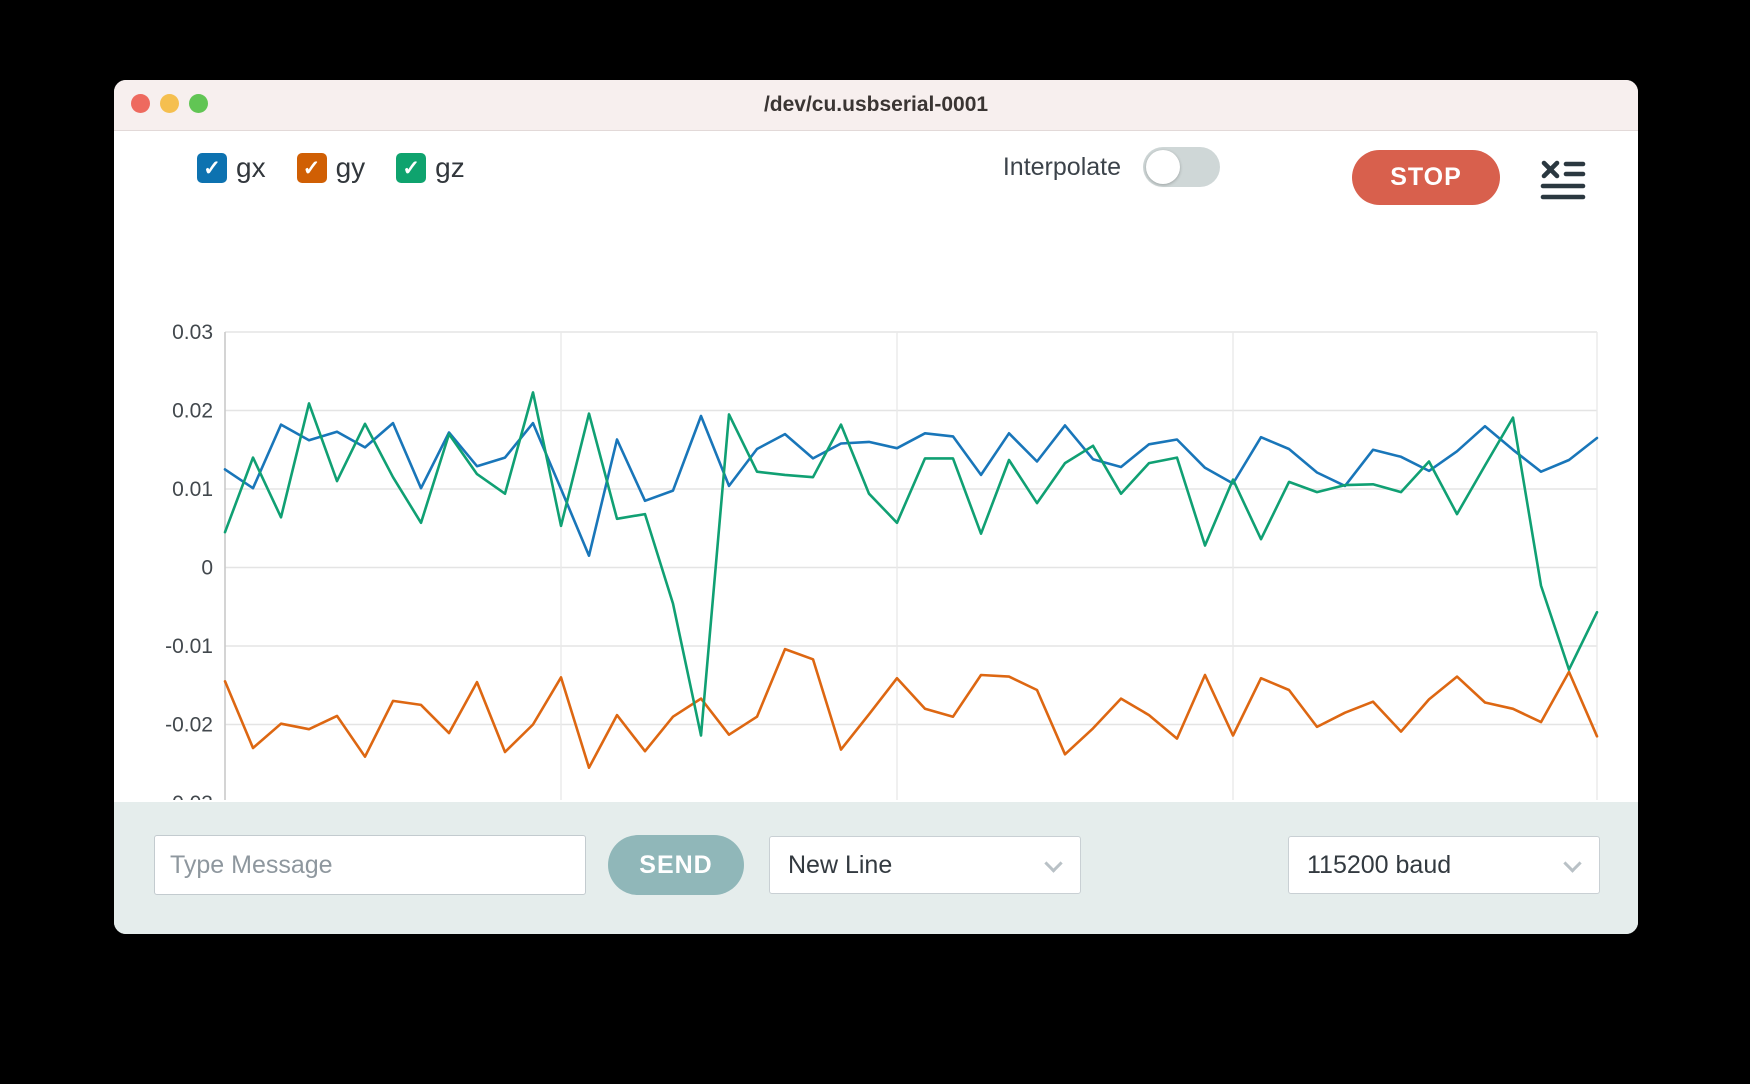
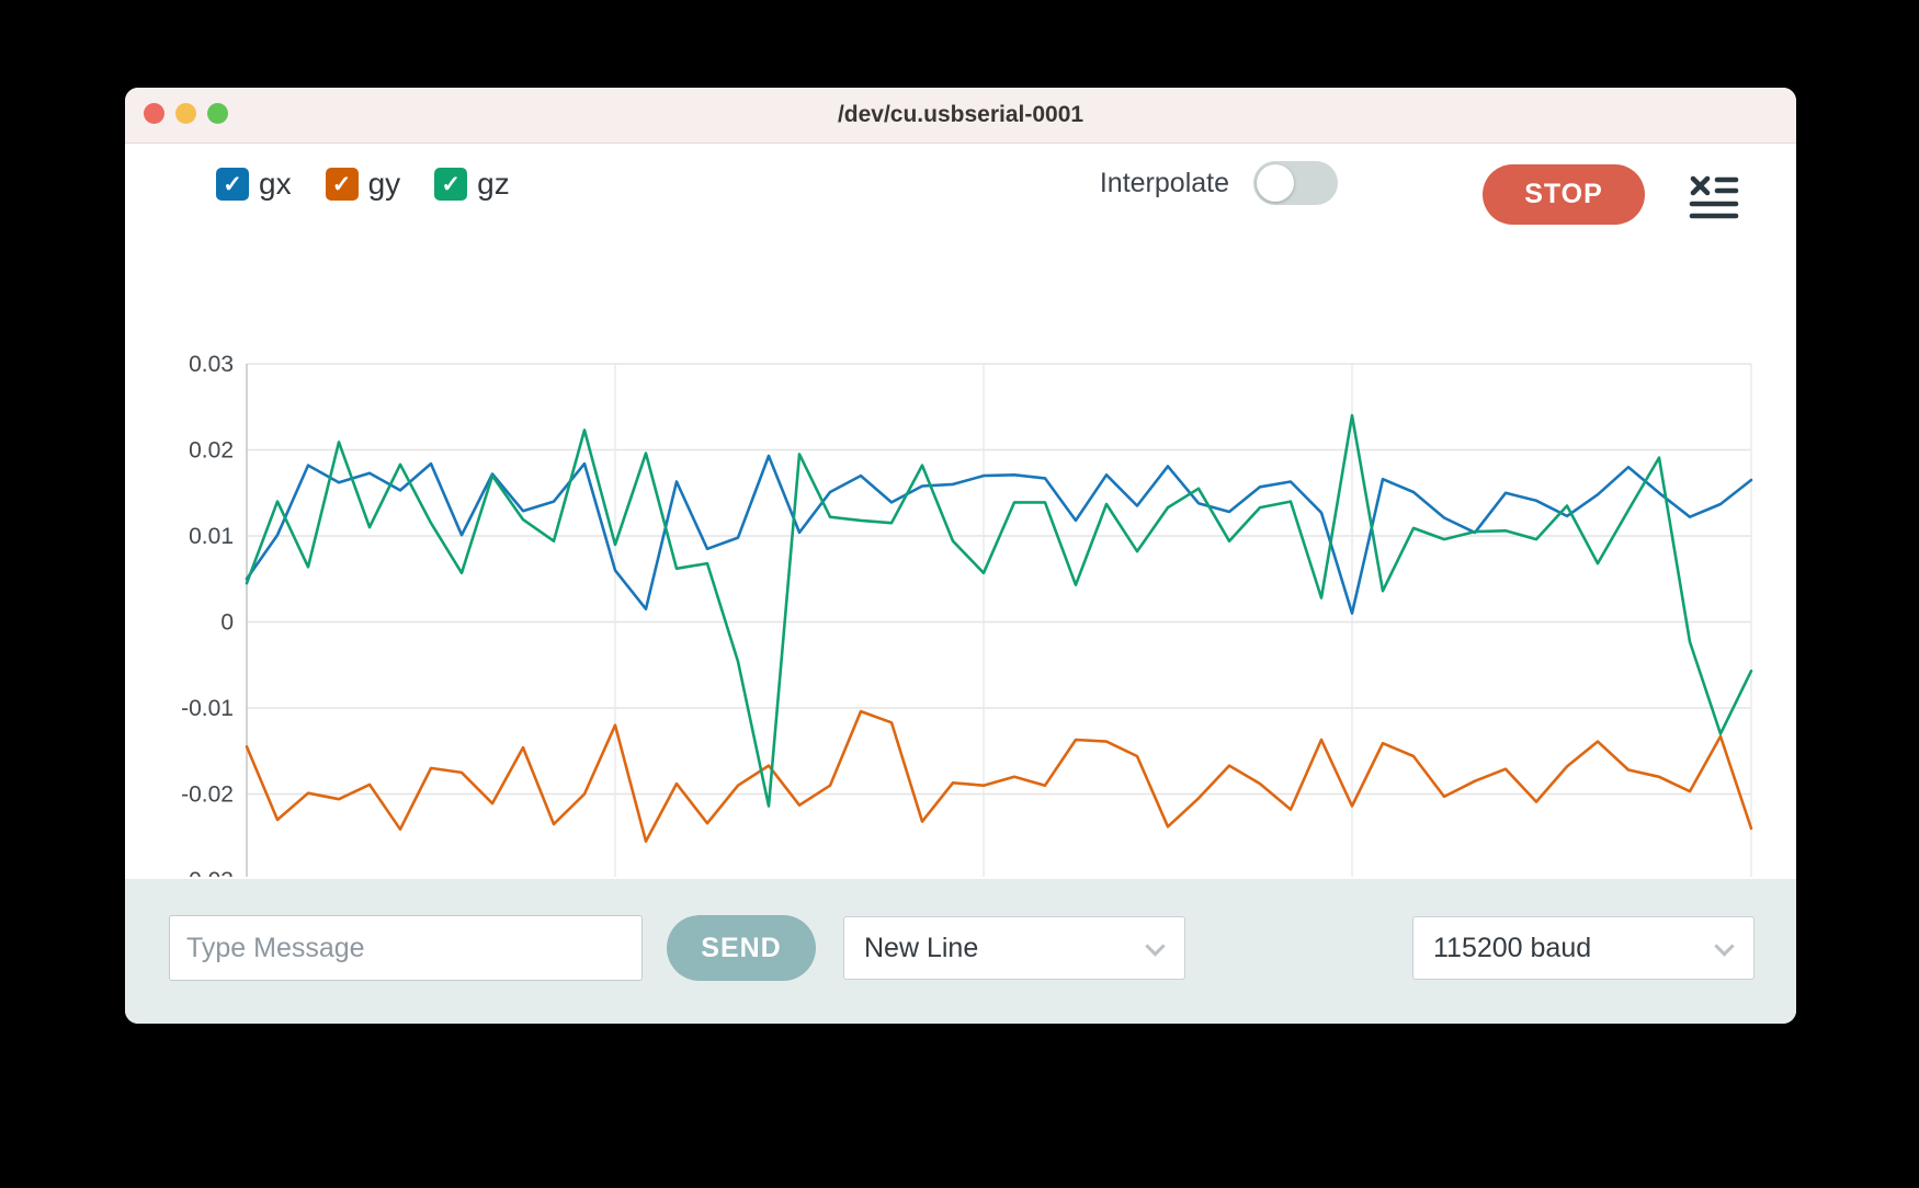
gx/1379: 0.013 -> 0.005
gx/1391: 0.010 -> 0.006
gy/1391: -0.014 -> -0.012
gz/1391: 0.005 -> 0.009
gx/1403: 0.015 -> 0.017
gy/1403: -0.014 -> -0.019
gx/1415: 0.011 -> 0.001
gz/1415: 0.011 -> 0.024
gy/1428: -0.021 -> -0.024
